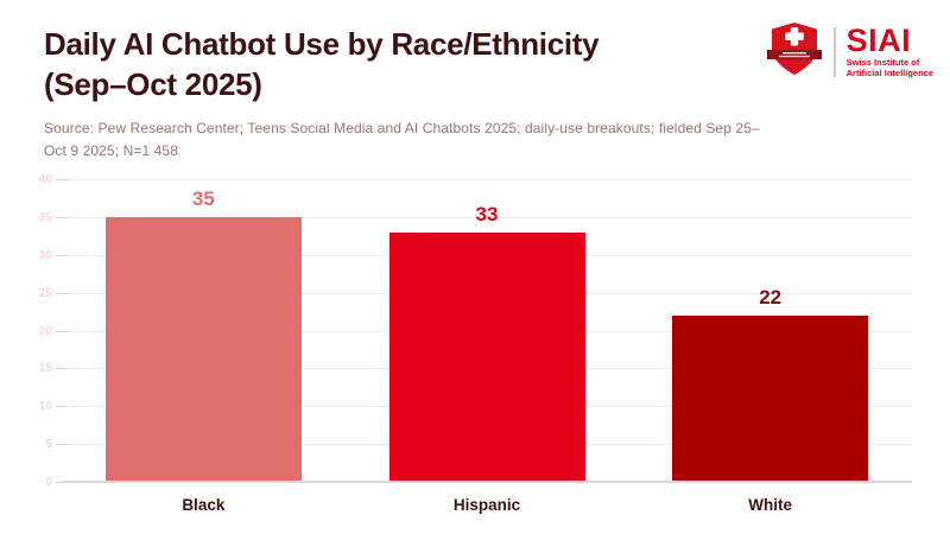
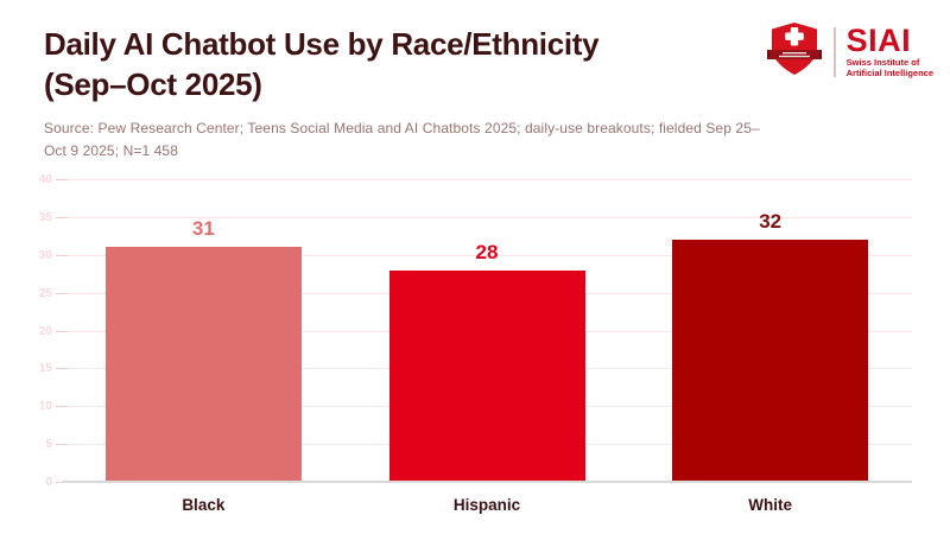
Black: 35 -> 31
Hispanic: 33 -> 28
White: 22 -> 32
